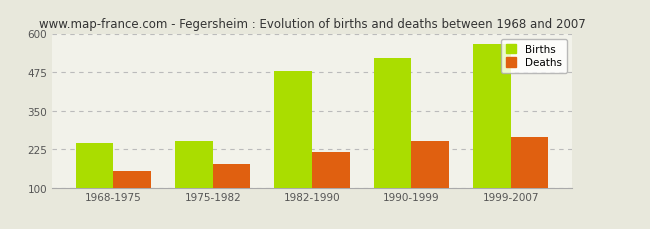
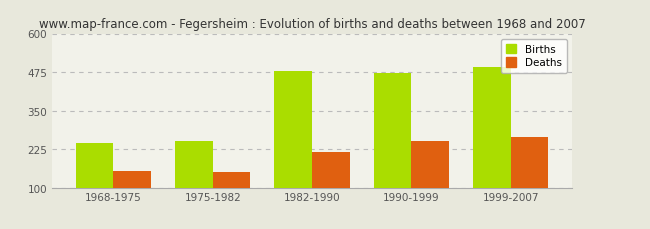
Deaths/1975-1982: 175 -> 152
Births/1990-1999: 520 -> 472
Births/1999-2007: 565 -> 492
